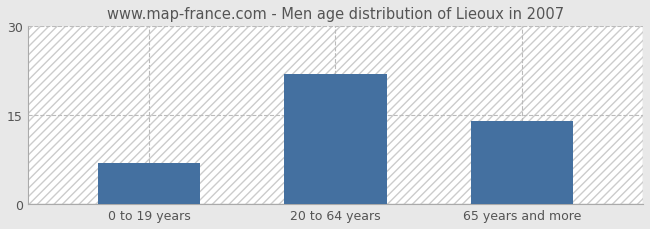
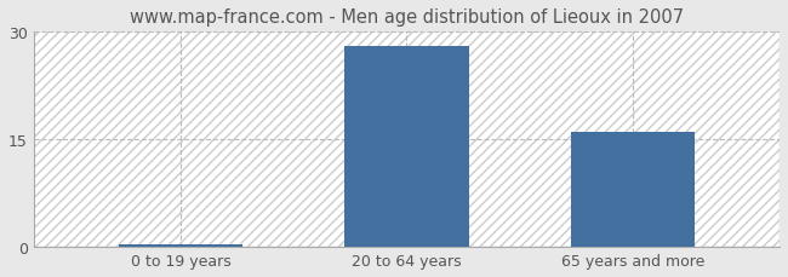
0 to 19 years: 7.0 -> 0.3
20 to 64 years: 22.0 -> 28.0
65 years and more: 14.0 -> 16.0
